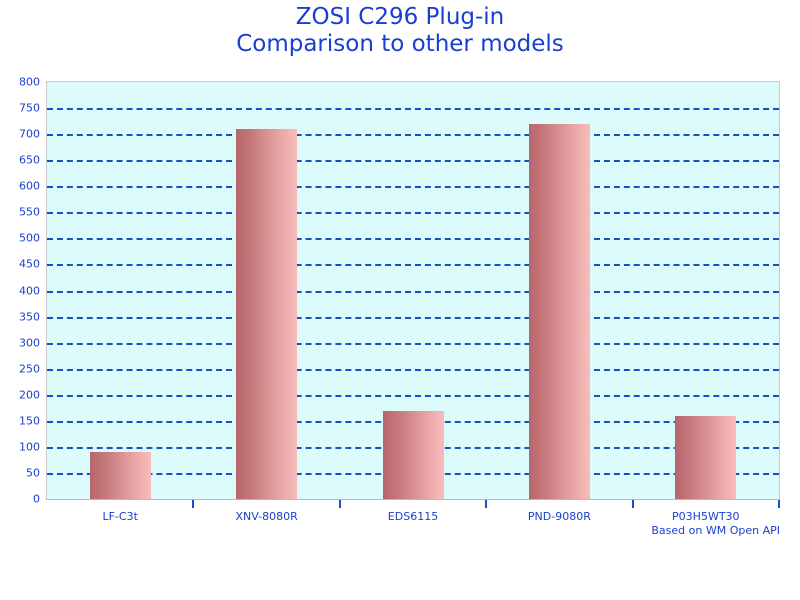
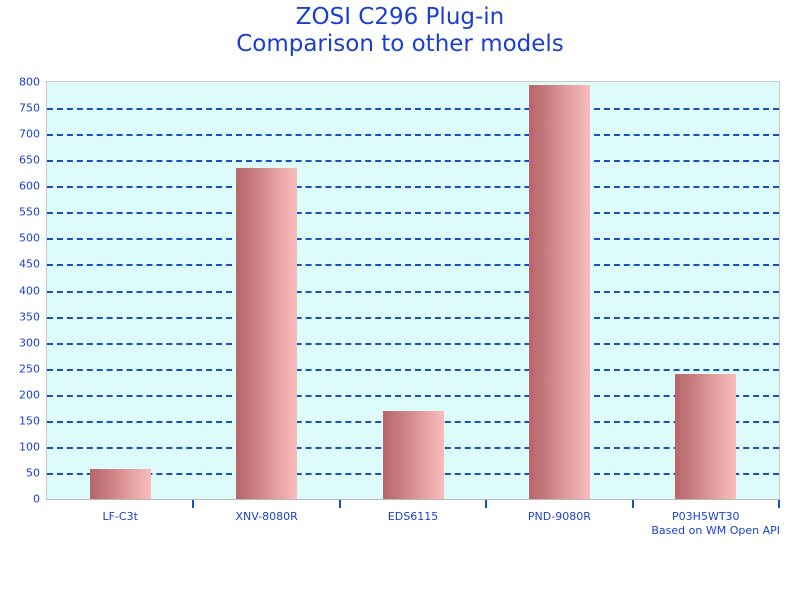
LF-C3t: 90 -> 60
XNV-8080R: 710 -> 640
PND-9080R: 720 -> 800
P03H5WT30: 160 -> 240
